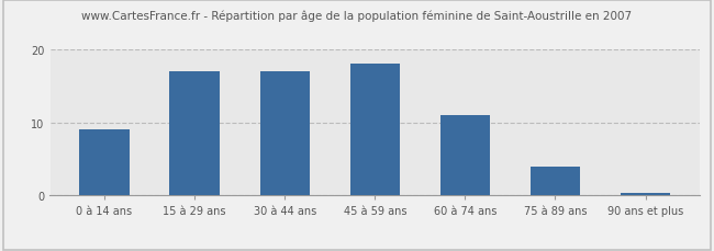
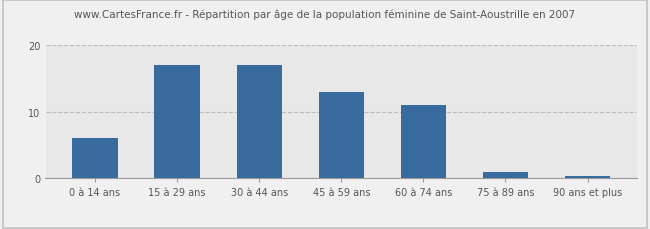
0 à 14 ans: 9.0 -> 6.0
45 à 59 ans: 18.0 -> 13.0
75 à 89 ans: 4.0 -> 1.0
